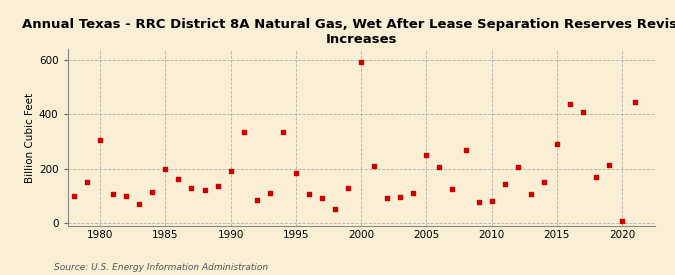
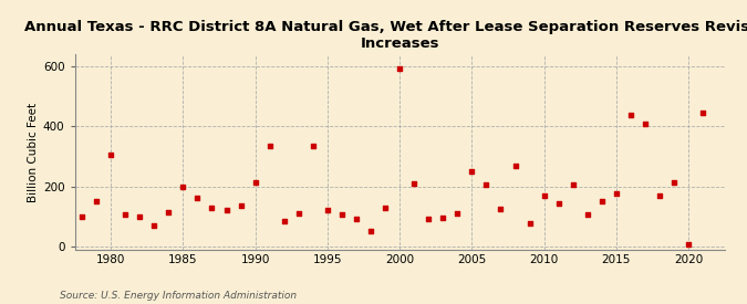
1990: 190 -> 215
1995: 185 -> 120
2010: 80 -> 170
2015: 290 -> 175
